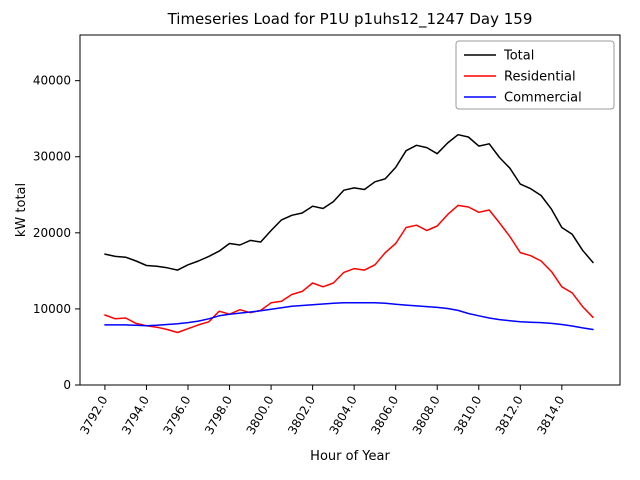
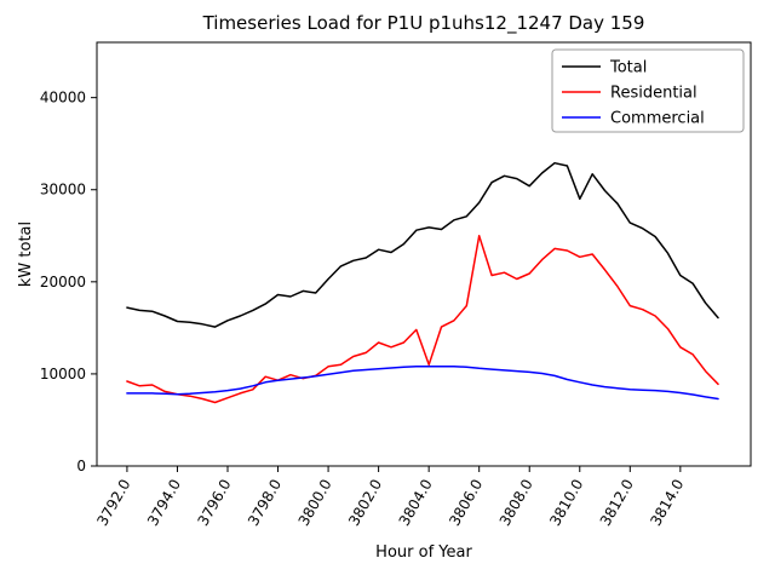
Residential/3804.0: 15000 -> 11000
Residential/3806.0: 19000 -> 25000
Total/3810.0: 31000 -> 29000
